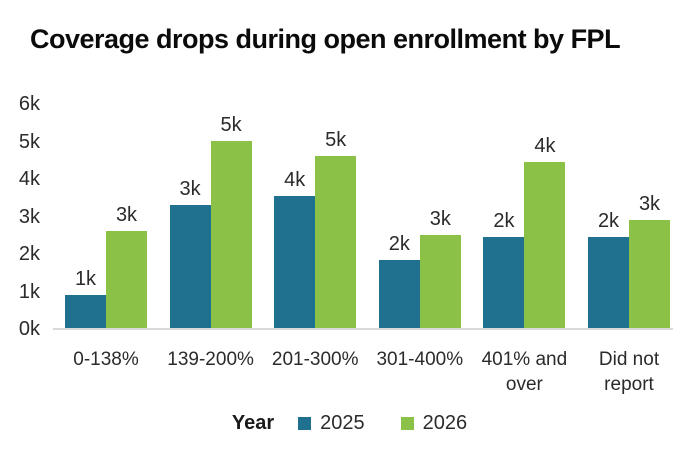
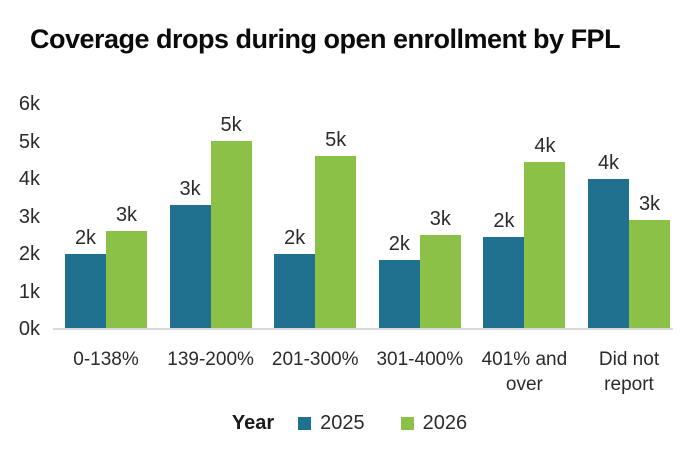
2025/0-138%: 1k -> 2k
2025/201-300%: 4k -> 2k
2025/Did not report: 2k -> 4k
